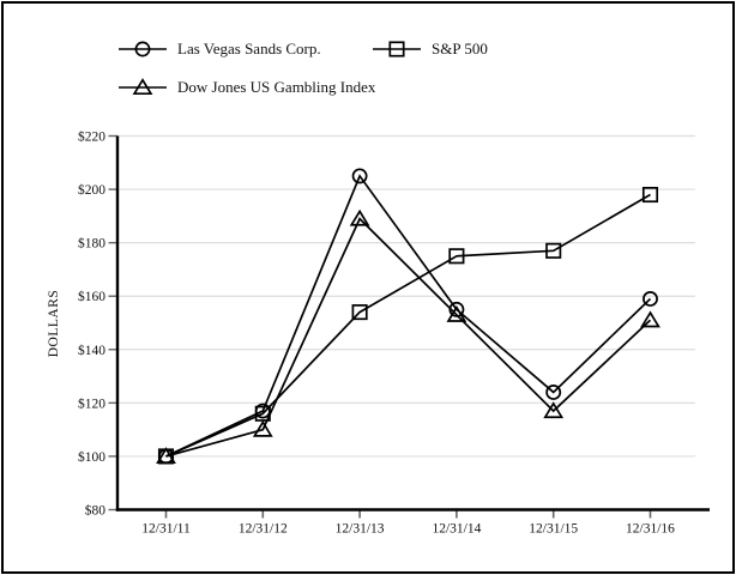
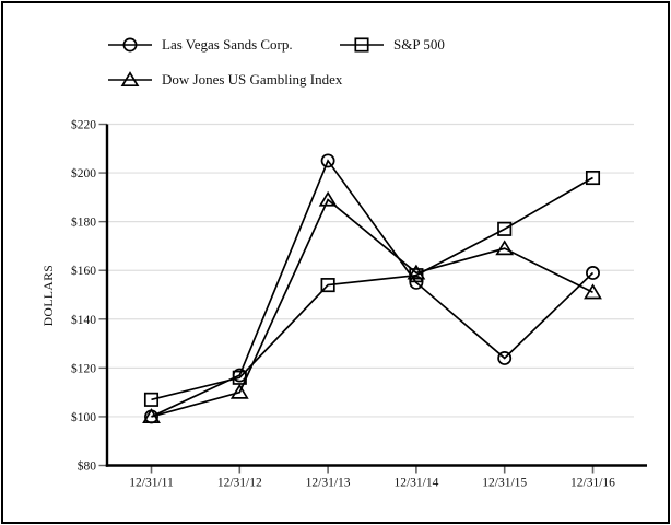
S&P 500/12/31/11: $100 -> $107
S&P 500/12/31/14: $175 -> $158
Dow Jones US Gambling Index/12/31/14: $153 -> $159
Dow Jones US Gambling Index/12/31/15: $117 -> $169
